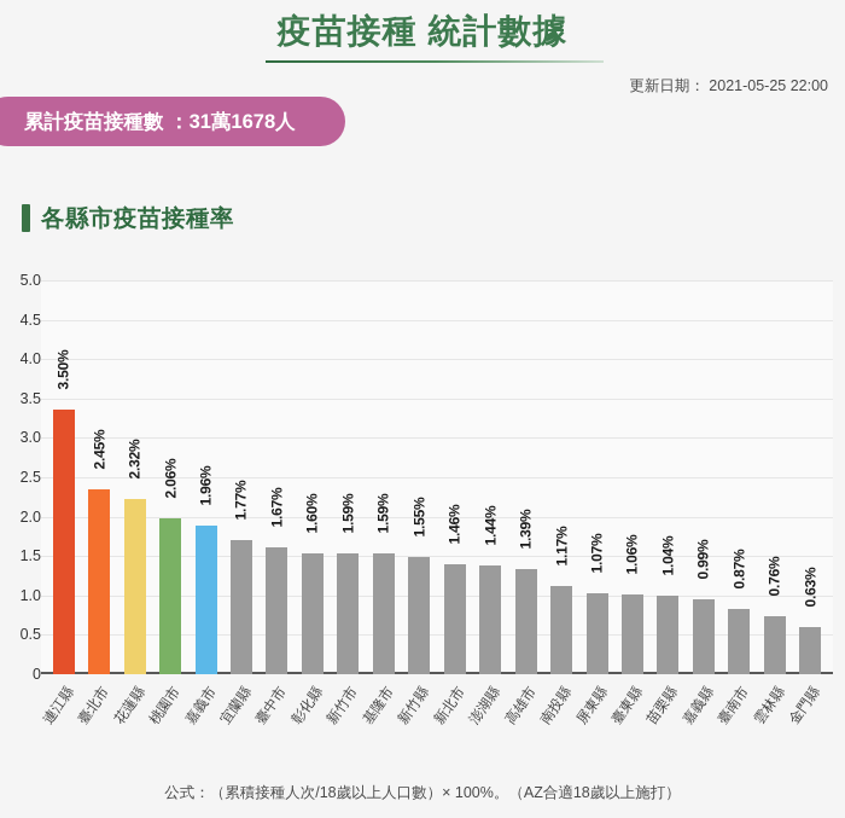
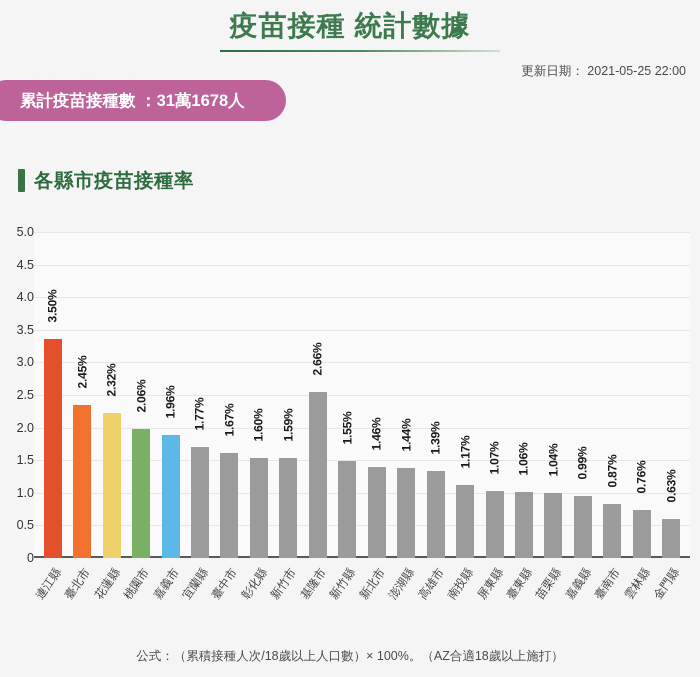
基隆市: 1.59% -> 2.66%
